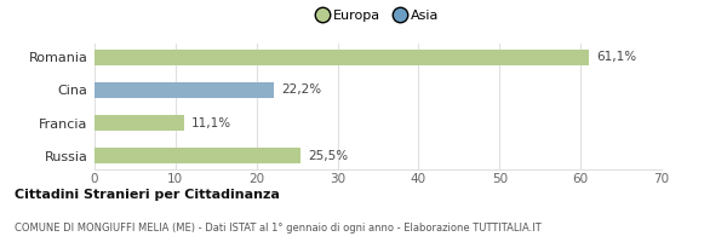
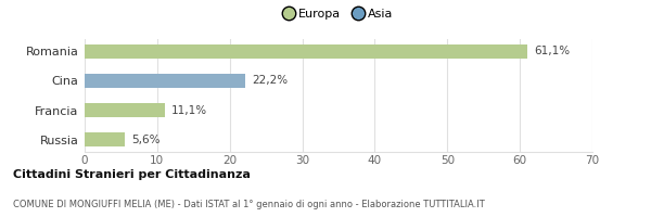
Russia: 25,5% -> 5,6%
